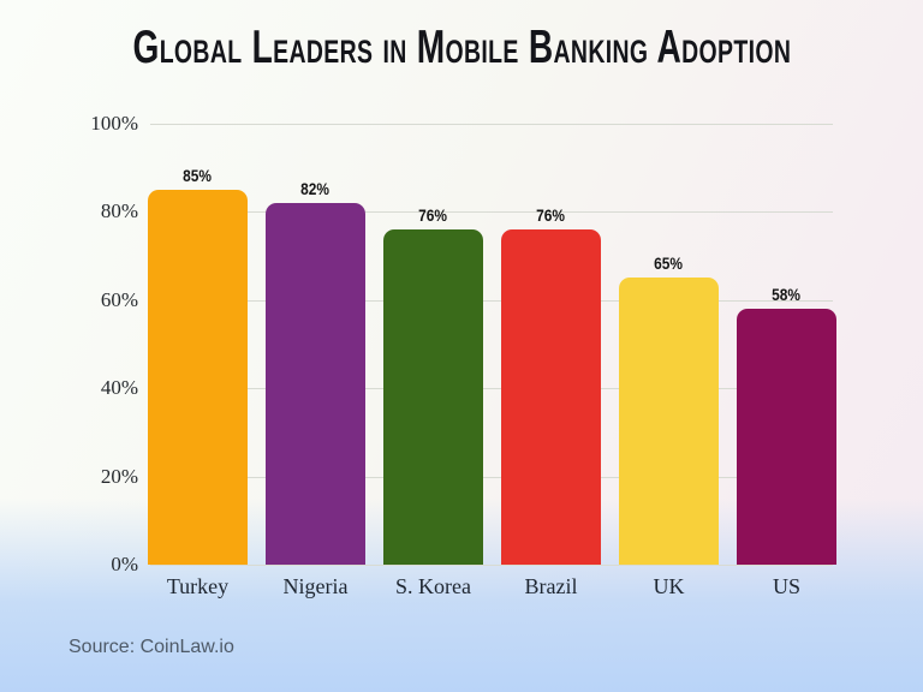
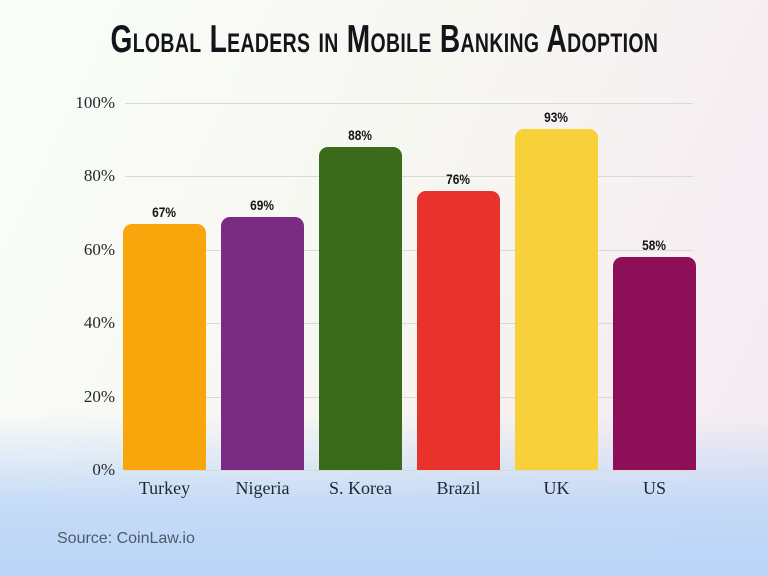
Turkey: 85% -> 67%
Nigeria: 82% -> 69%
S. Korea: 76% -> 88%
UK: 65% -> 93%
